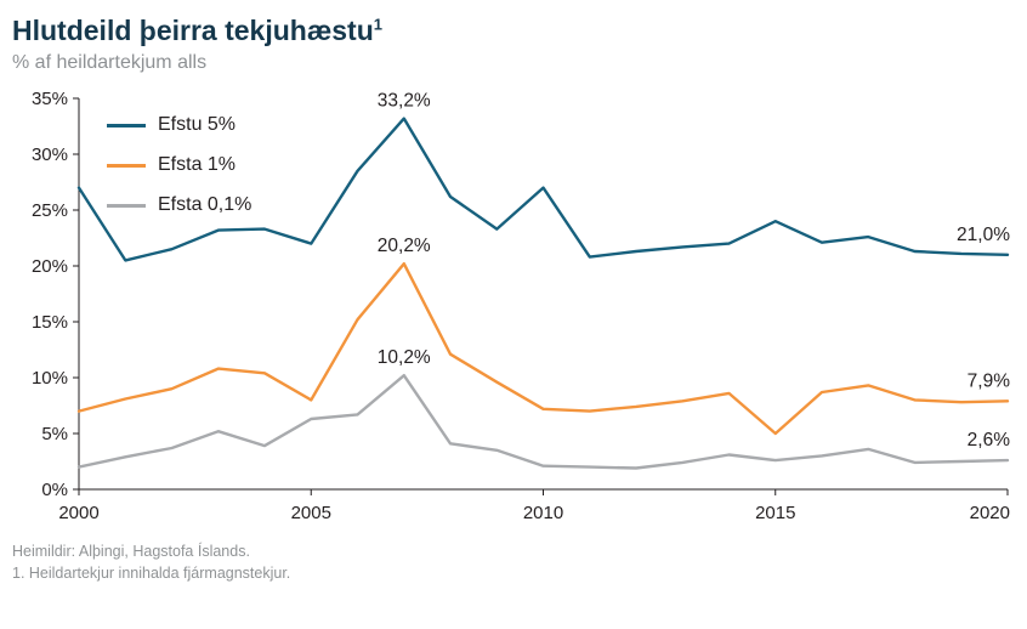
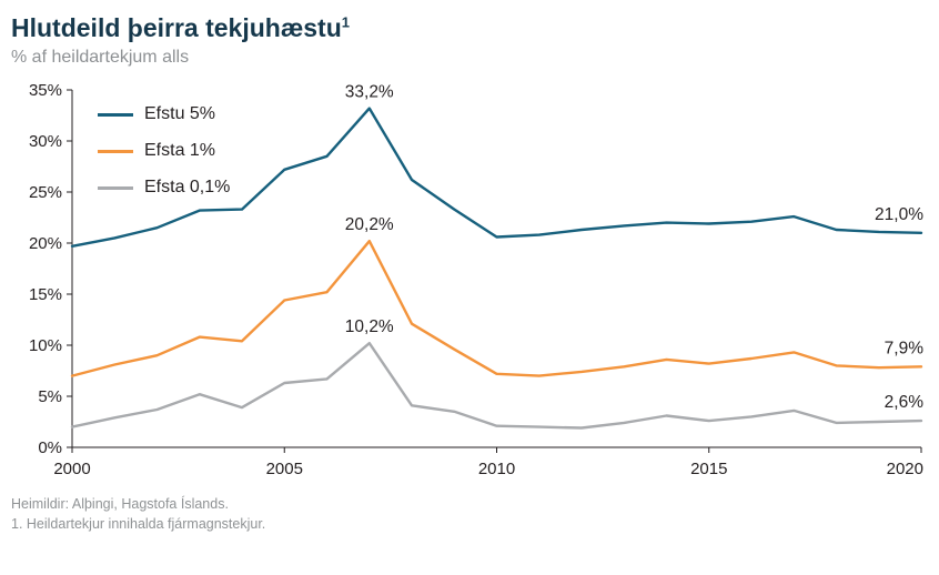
Efstu 5%/2000: 27% -> 20%
Efstu 5%/2005: 22% -> 27%
Efsta 1%/2005: 8% -> 14%
Efstu 5%/2010: 27% -> 21%
Efstu 5%/2015: 24% -> 22%
Efsta 1%/2015: 5% -> 8%
